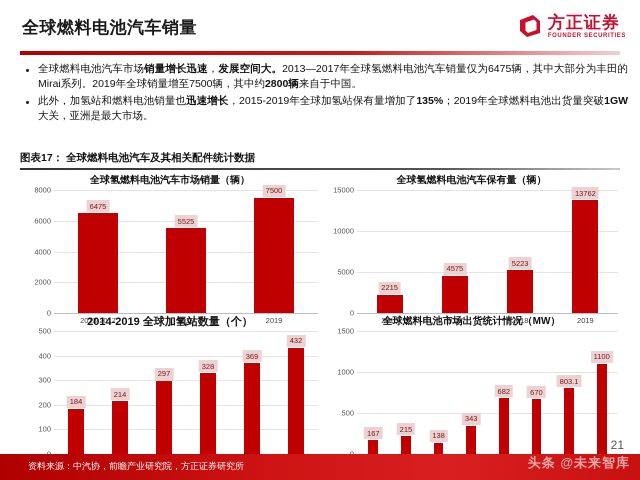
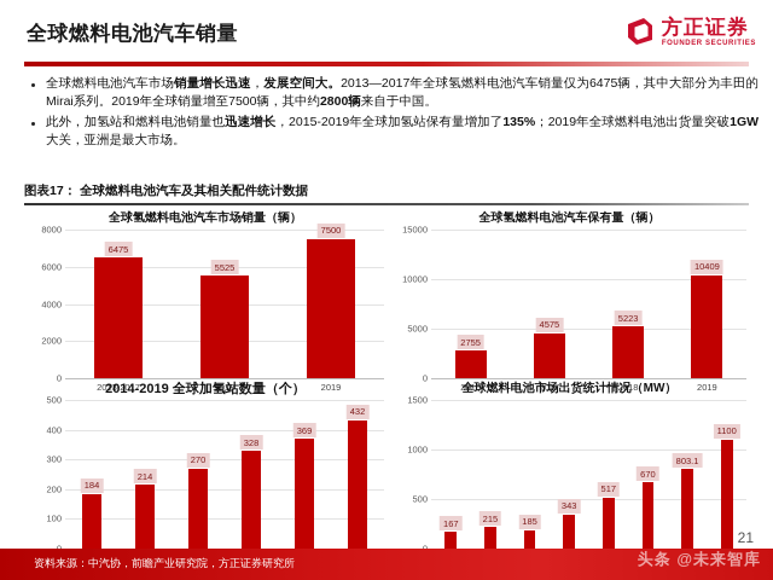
全球氢燃料电池汽车保有量（辆）/2016: 2215 -> 2755
全球氢燃料电池汽车保有量（辆）/2019: 13762 -> 10409
2014-2019 全球加氢站数量（个）/2016: 297 -> 270
全球燃料电池市场出货统计情况（MW）/2014: 138 -> 185
全球燃料电池市场出货统计情况（MW）/2016: 682 -> 517
